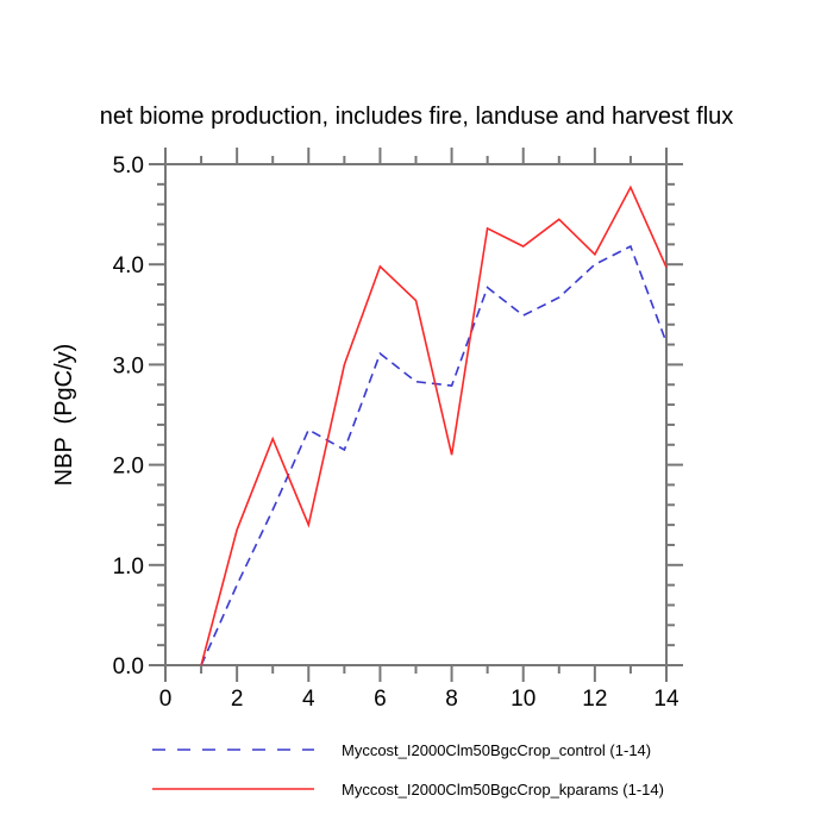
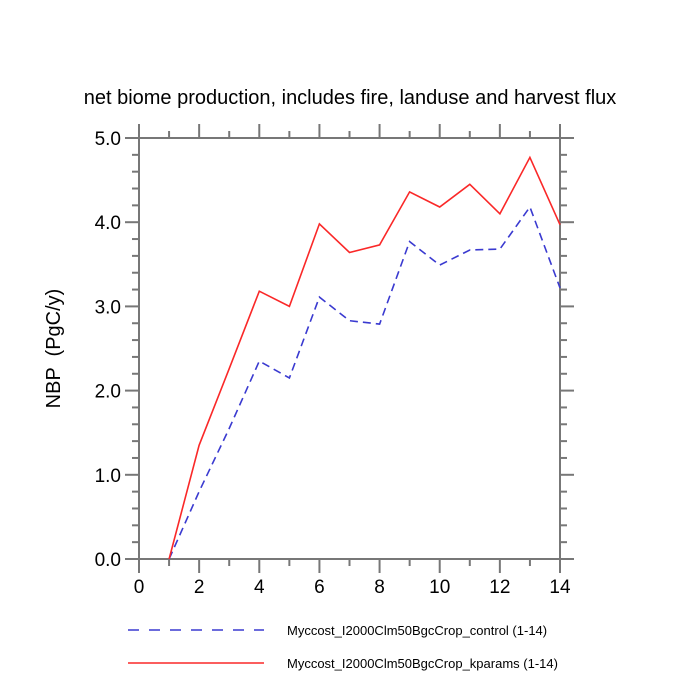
Myccost_I2000Clm50BgcCrop_kparams (1-14)/4: 1.4 -> 3.2
Myccost_I2000Clm50BgcCrop_kparams (1-14)/8: 2.1 -> 3.7
Myccost_I2000Clm50BgcCrop_control (1-14)/12: 4.0 -> 3.7
